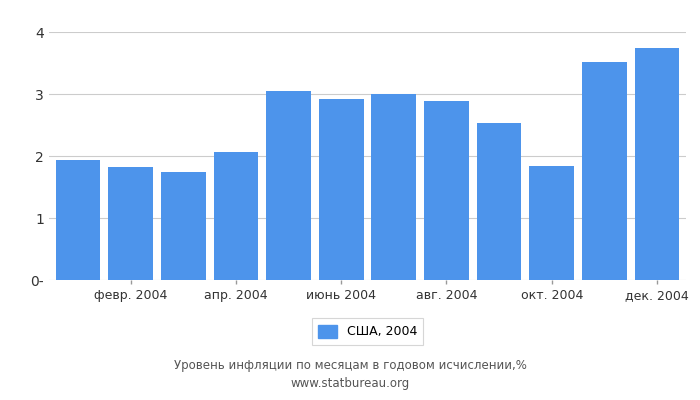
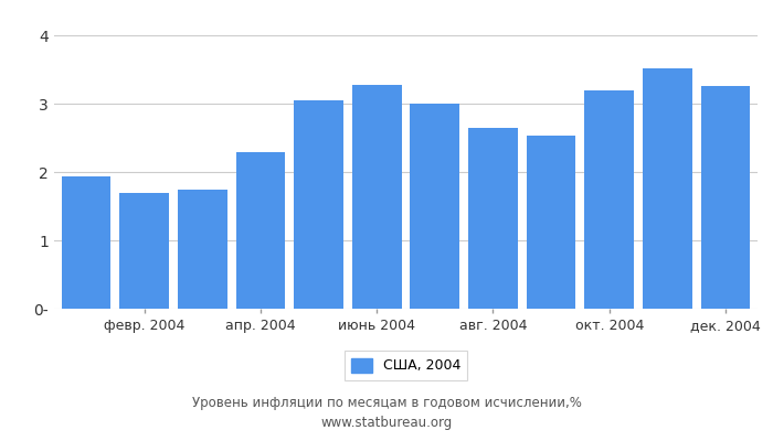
февр. 2004: 1.82 -> 1.69
апр. 2004: 2.06 -> 2.29
июнь 2004: 2.92 -> 3.27
авг. 2004: 2.88 -> 2.65
окт. 2004: 1.84 -> 3.20
дек. 2004: 3.74 -> 3.26
